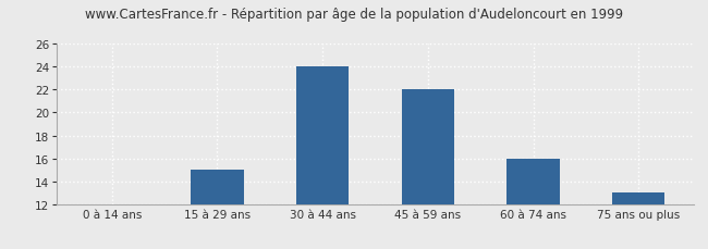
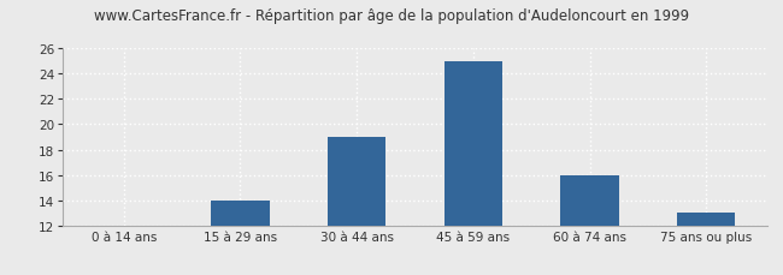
15 à 29 ans: 15 -> 14
30 à 44 ans: 24 -> 19
45 à 59 ans: 22 -> 25
